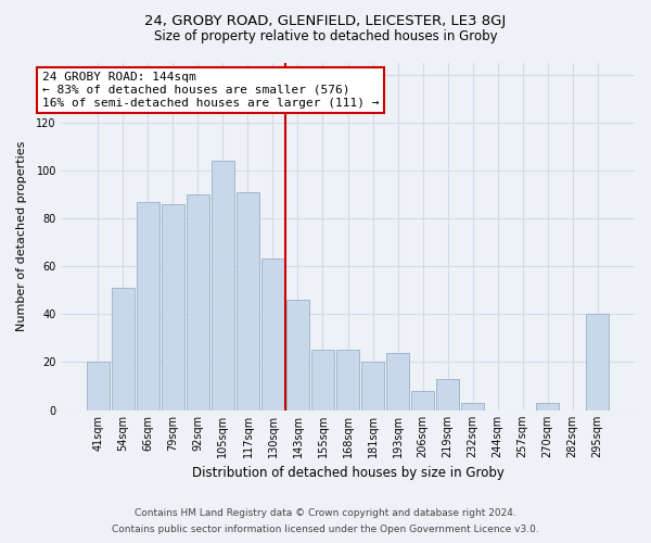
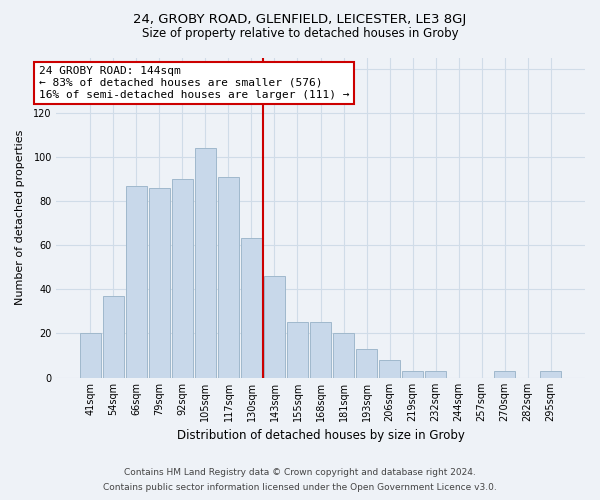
54sqm: 51 -> 37
193sqm: 24 -> 13
219sqm: 13 -> 3
295sqm: 40 -> 3
